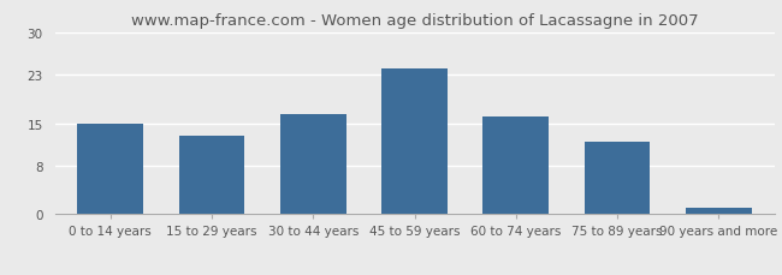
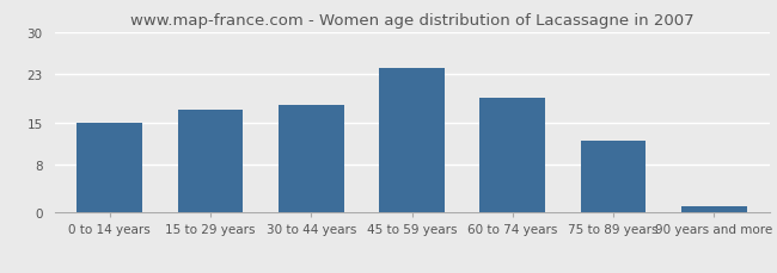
15 to 29 years: 13.0 -> 17.0
30 to 44 years: 16.5 -> 17.8
60 to 74 years: 16.0 -> 19.0
